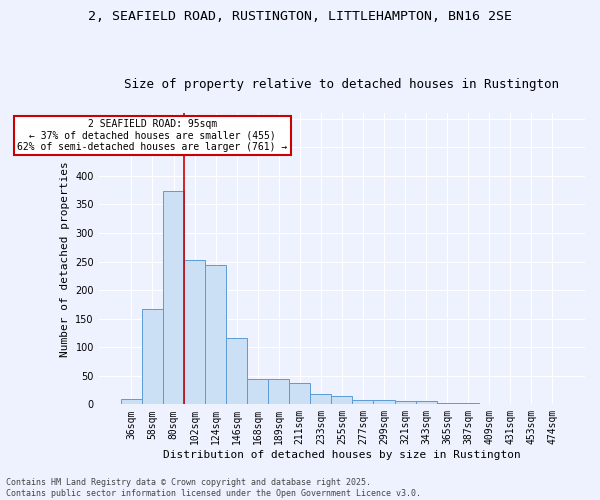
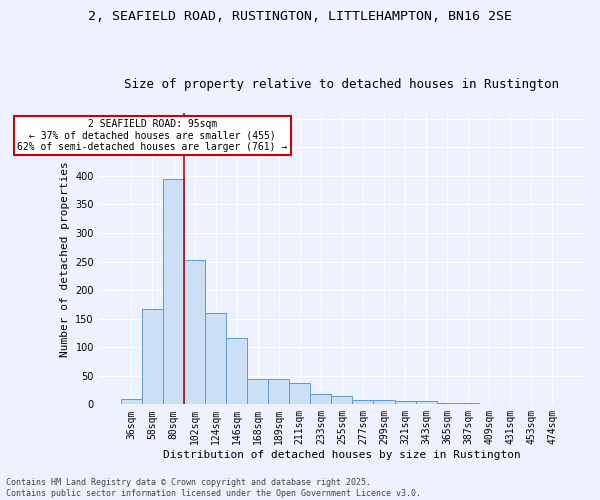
80sqm: 374 -> 395
124sqm: 244 -> 160
